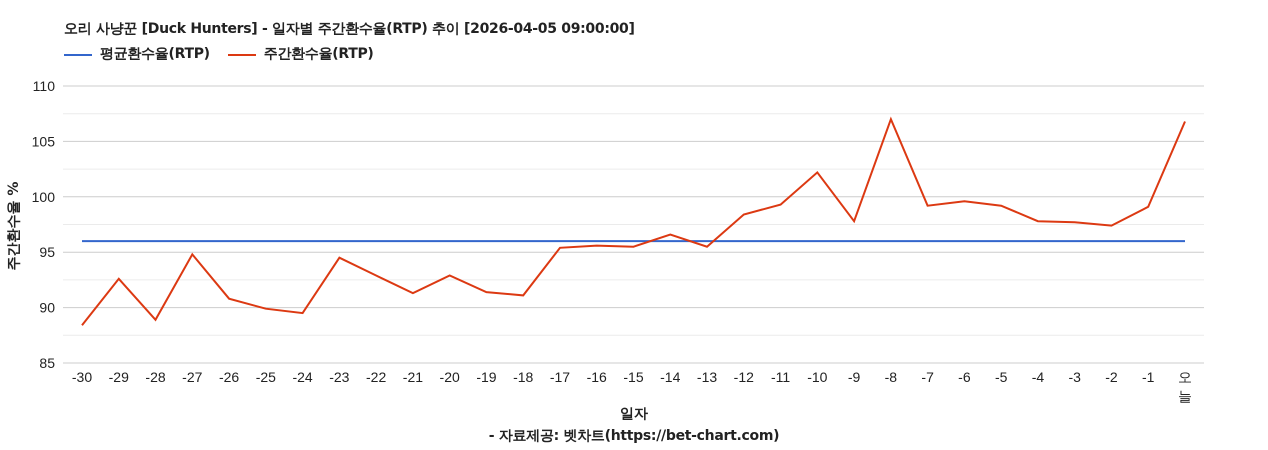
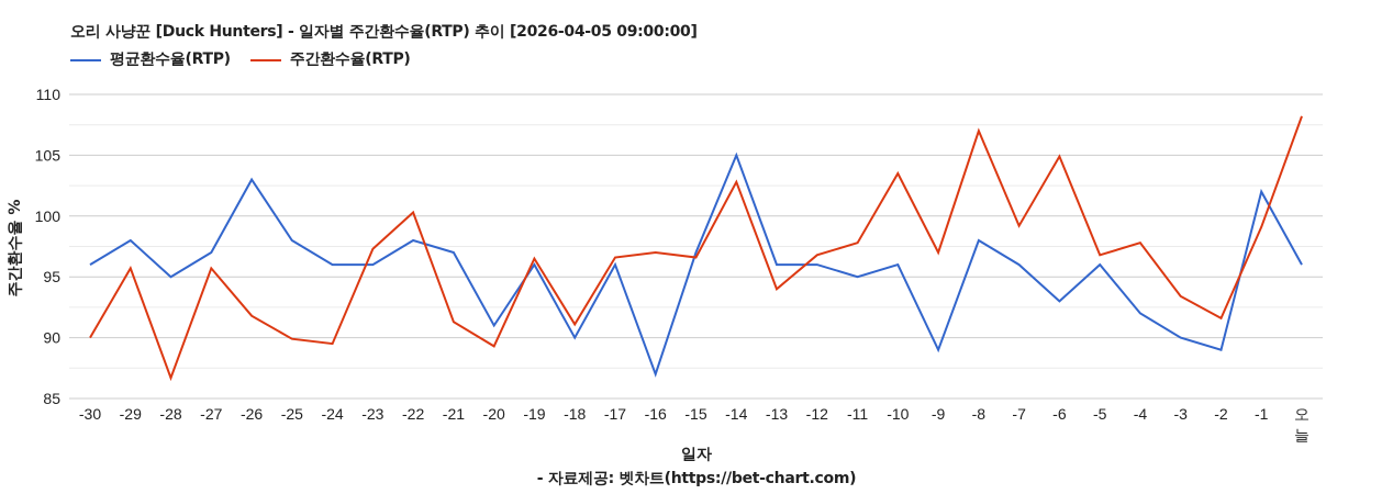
주간환수율(RTP)/-30: 88.4 -> 90.0
평균환수율(RTP)/-29: 96 -> 98
주간환수율(RTP)/-29: 92.6 -> 95.7
평균환수율(RTP)/-28: 96 -> 95
주간환수율(RTP)/-28: 88.9 -> 86.7
평균환수율(RTP)/-27: 96 -> 97
주간환수율(RTP)/-27: 94.8 -> 95.7
평균환수율(RTP)/-26: 96 -> 103
주간환수율(RTP)/-26: 90.8 -> 91.8
평균환수율(RTP)/-25: 96 -> 98
주간환수율(RTP)/-23: 94.5 -> 97.3
평균환수율(RTP)/-22: 96 -> 98
주간환수율(RTP)/-22: 92.9 -> 100.3
평균환수율(RTP)/-21: 96 -> 97
평균환수율(RTP)/-20: 96 -> 91
주간환수율(RTP)/-20: 92.9 -> 89.3
주간환수율(RTP)/-19: 91.4 -> 96.5
평균환수율(RTP)/-18: 96 -> 90
주간환수율(RTP)/-17: 95.4 -> 96.6
평균환수율(RTP)/-16: 96 -> 87
주간환수율(RTP)/-16: 95.6 -> 97.0
평균환수율(RTP)/-15: 96 -> 97
주간환수율(RTP)/-15: 95.5 -> 96.6
평균환수율(RTP)/-14: 96 -> 105
주간환수율(RTP)/-14: 96.6 -> 102.8
주간환수율(RTP)/-13: 95.5 -> 94.0
주간환수율(RTP)/-12: 98.4 -> 96.8
평균환수율(RTP)/-11: 96 -> 95
주간환수율(RTP)/-11: 99.3 -> 97.8
주간환수율(RTP)/-10: 102.2 -> 103.5
평균환수율(RTP)/-9: 96 -> 89
주간환수율(RTP)/-9: 97.8 -> 97.0
평균환수율(RTP)/-8: 96 -> 98
평균환수율(RTP)/-6: 96 -> 93
주간환수율(RTP)/-6: 99.6 -> 104.9
주간환수율(RTP)/-5: 99.2 -> 96.8
평균환수율(RTP)/-4: 96 -> 92
평균환수율(RTP)/-3: 96 -> 90
주간환수율(RTP)/-3: 97.7 -> 93.4
평균환수율(RTP)/-2: 96 -> 89
주간환수율(RTP)/-2: 97.4 -> 91.6
평균환수율(RTP)/-1: 96 -> 102
주간환수율(RTP)/오늘: 106.8 -> 108.2
